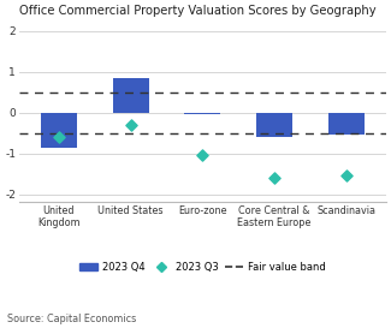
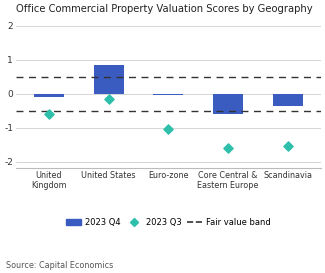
2023 Q4/United Kingdom: -0.85 -> -0.10
2023 Q3/United States: -0.30 -> -0.15
2023 Q4/Scandinavia: -0.55 -> -0.35
